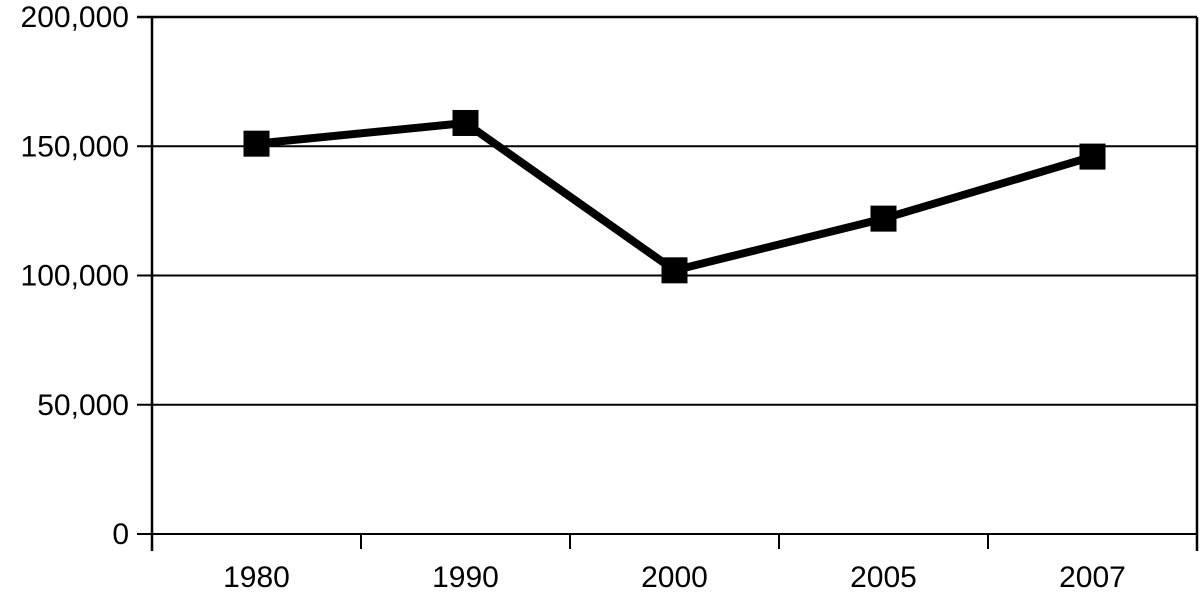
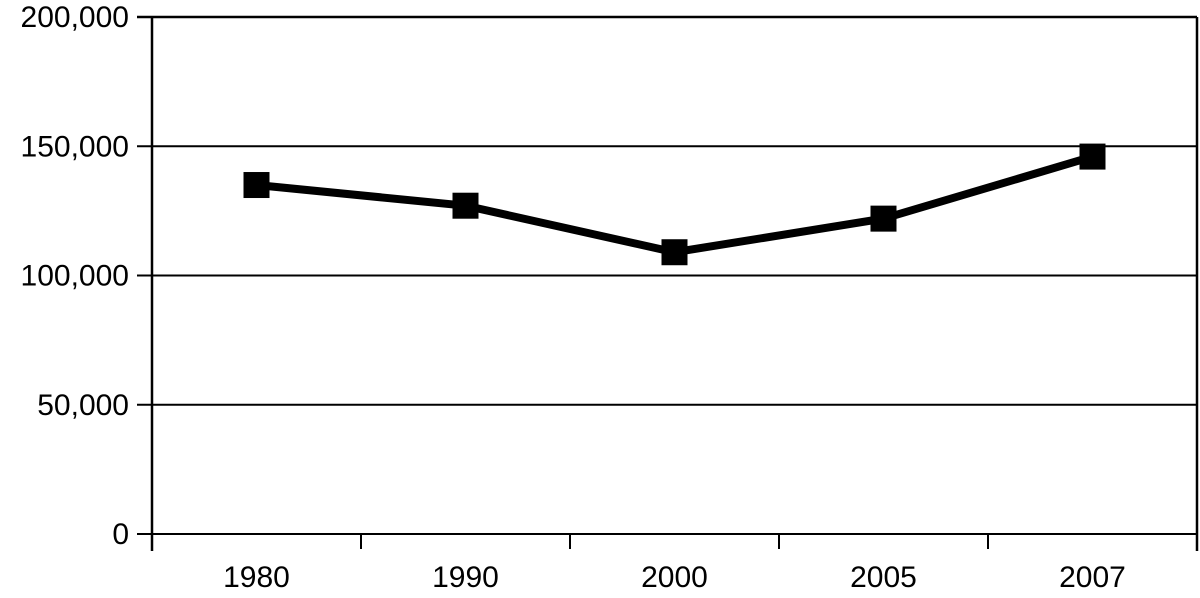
1980: 151000 -> 135000
1990: 159000 -> 127000
2000: 102000 -> 109000
